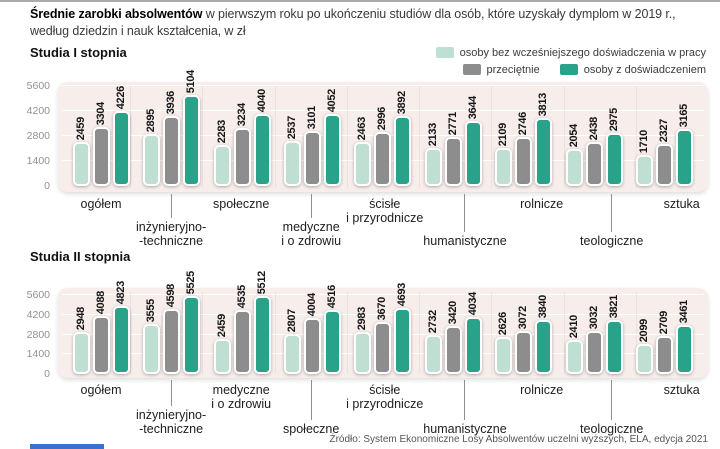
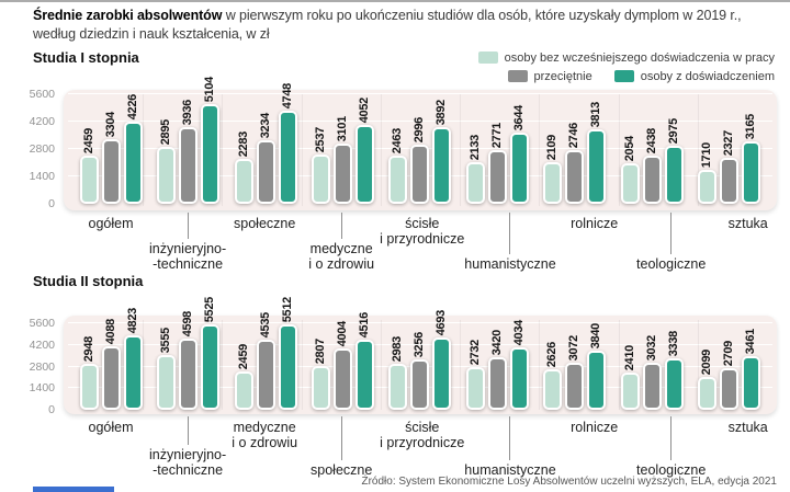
Studia I stopnia/osoby z doświadczeniem/społeczne: 4040 -> 4748
Studia II stopnia/przeciętnie/ścisłe i przyrodnicze: 3670 -> 3256
Studia II stopnia/osoby z doświadczeniem/teologiczne: 3821 -> 3338
